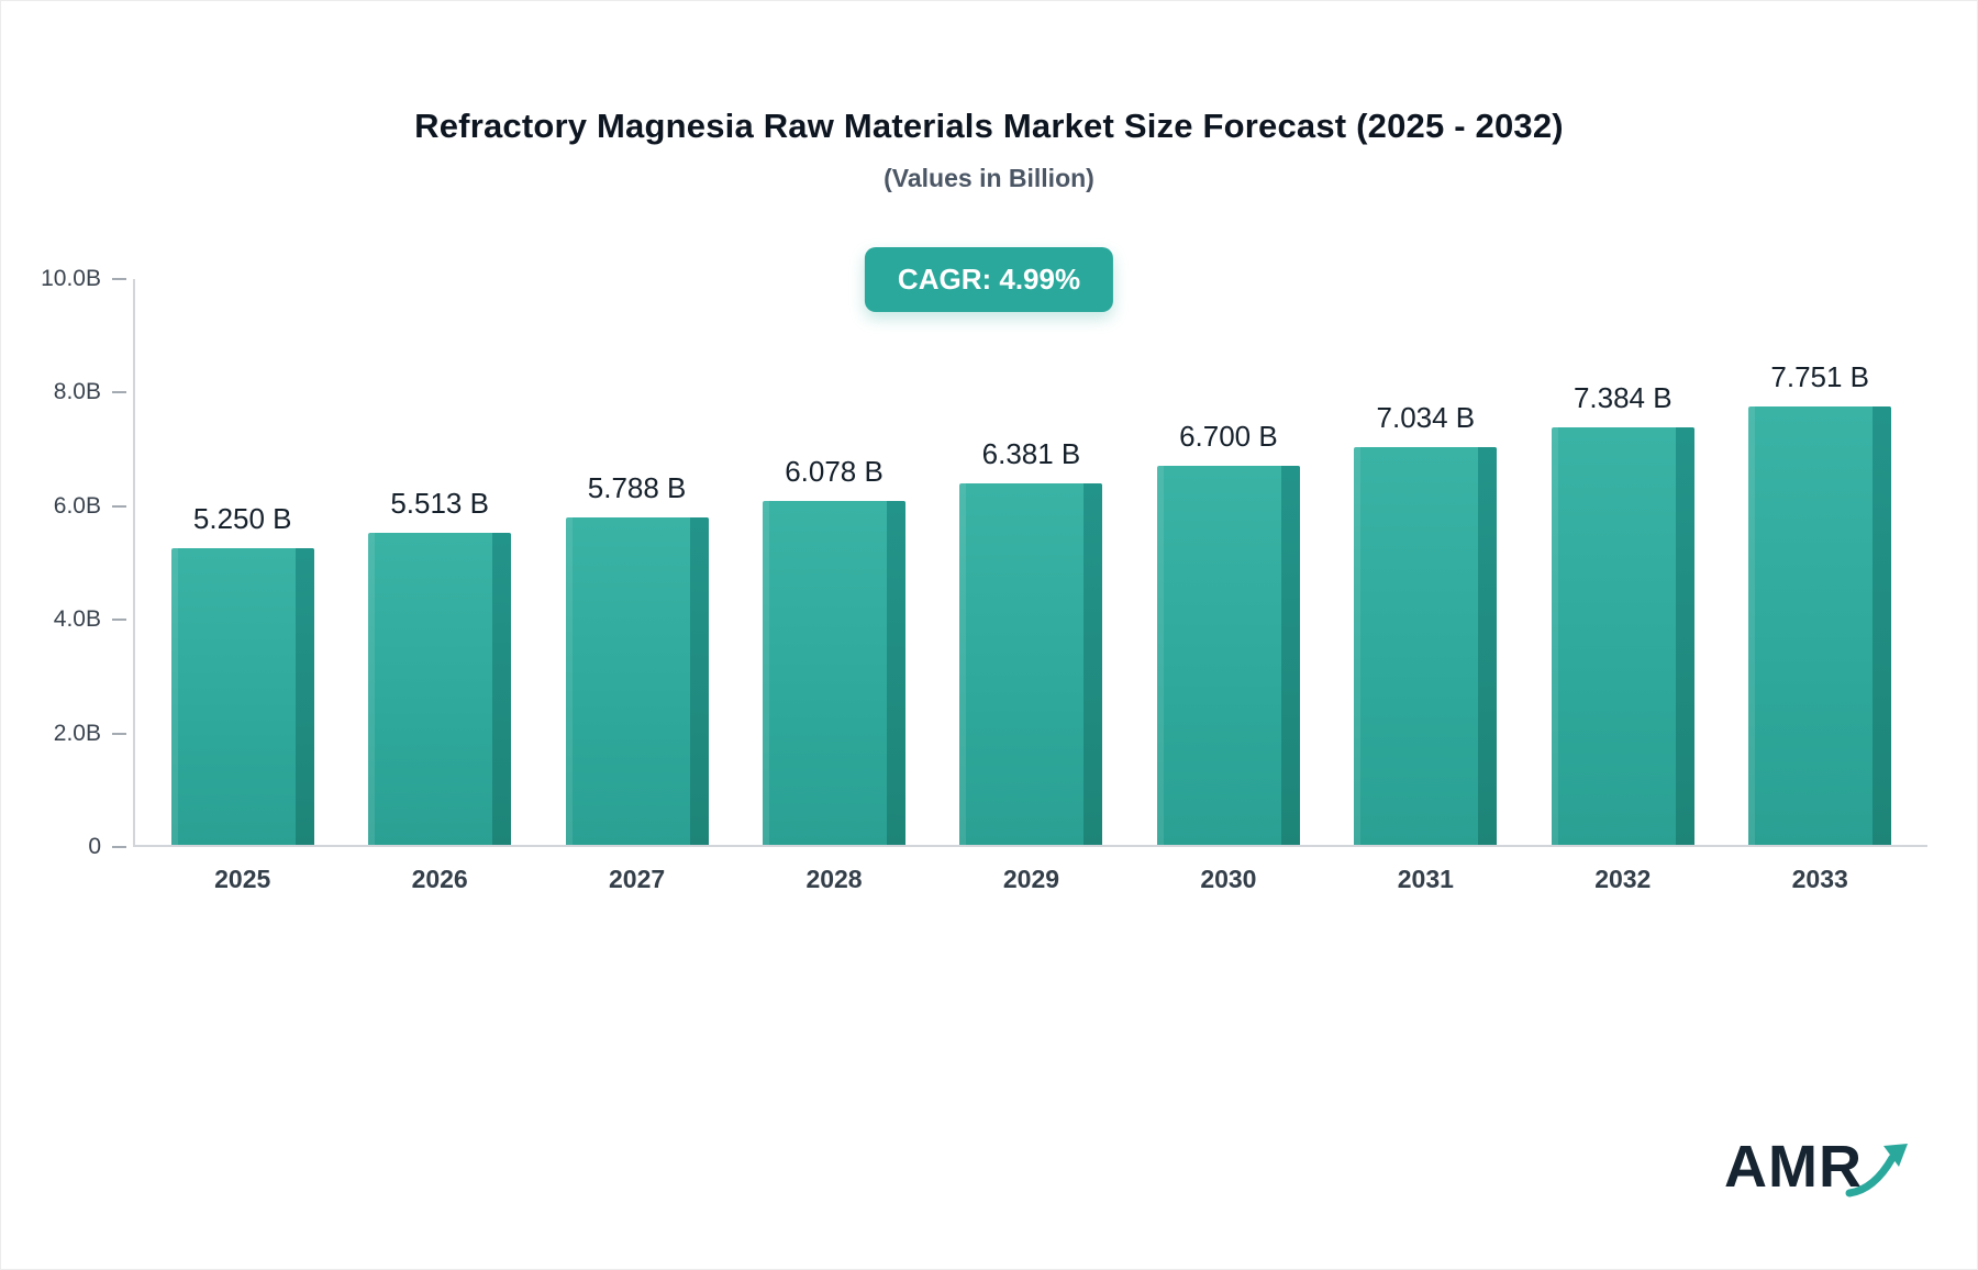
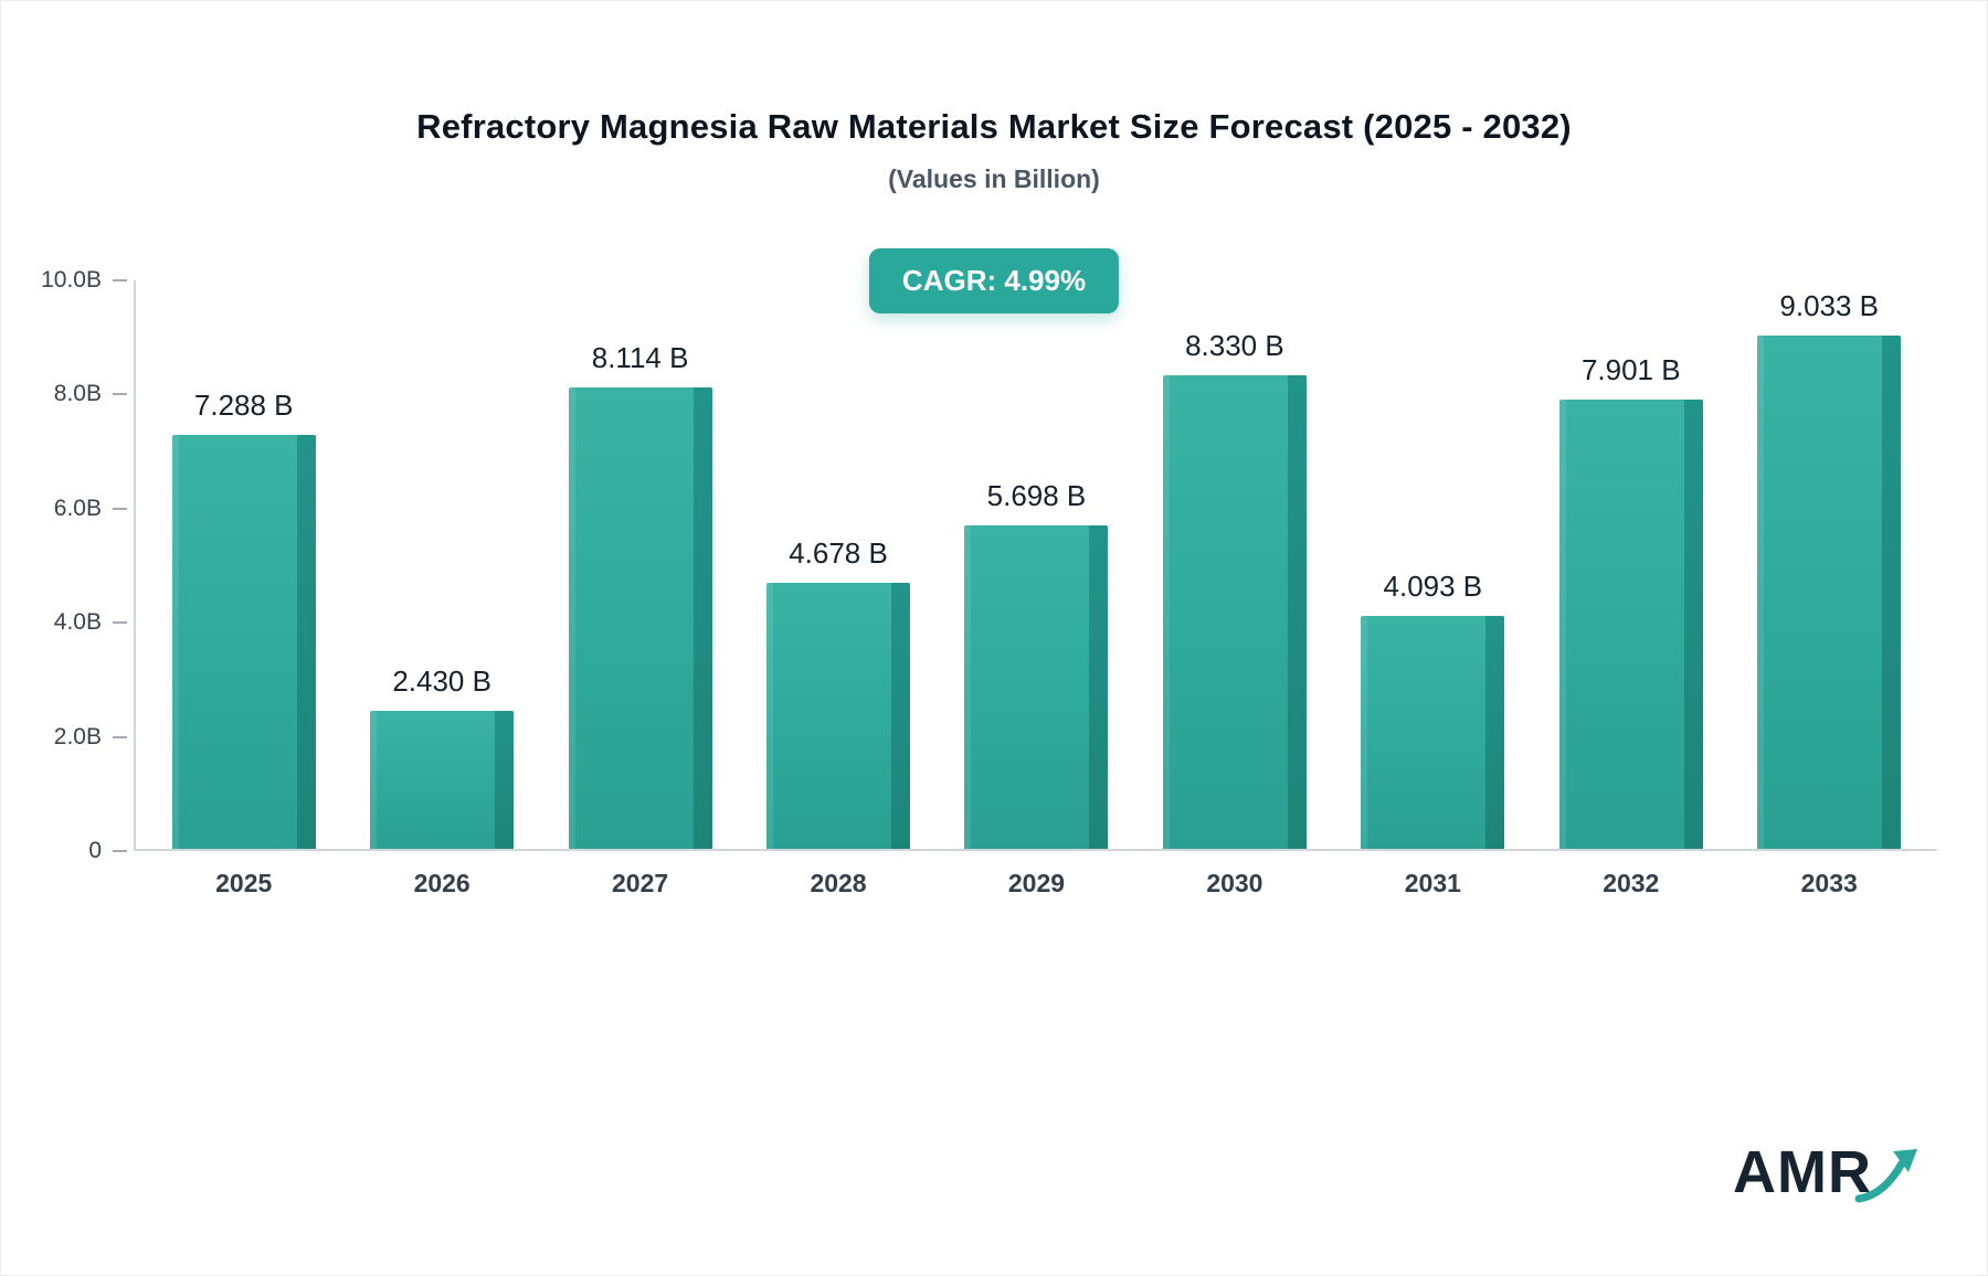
2025: 5.250 -> 7.288
2026: 5.513 -> 2.430
2027: 5.788 -> 8.114
2028: 6.078 -> 4.678
2029: 6.381 -> 5.698
2030: 6.700 -> 8.330
2031: 7.034 -> 4.093
2032: 7.384 -> 7.901
2033: 7.751 -> 9.033
